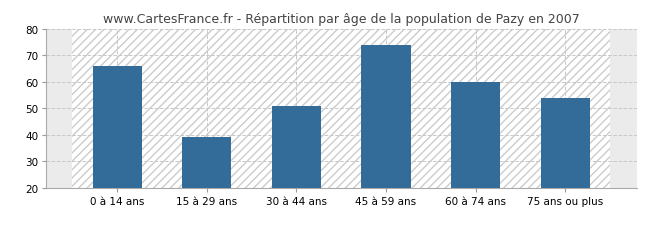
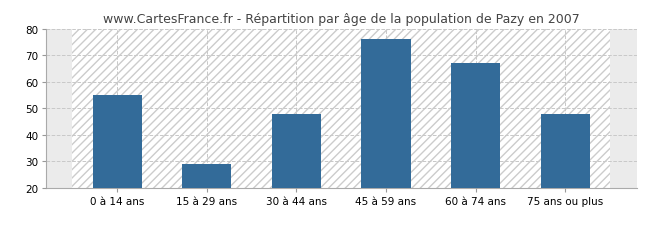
0 à 14 ans: 66 -> 55
15 à 29 ans: 39 -> 29
30 à 44 ans: 51 -> 48
45 à 59 ans: 74 -> 76
60 à 74 ans: 60 -> 67
75 ans ou plus: 54 -> 48
